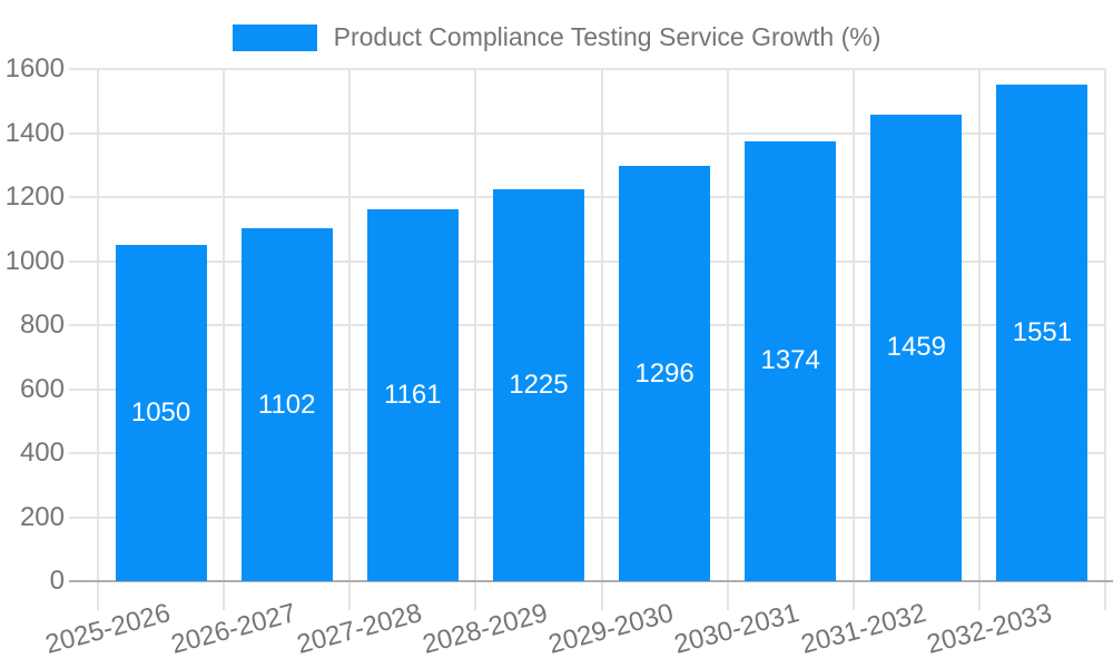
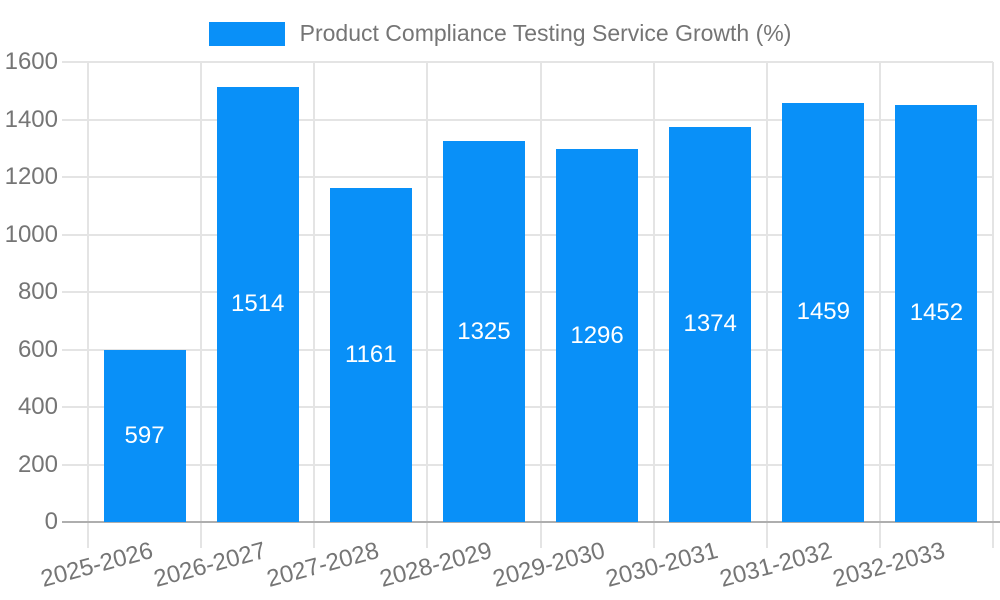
2025-2026: 1050 -> 597
2026-2027: 1102 -> 1514
2028-2029: 1225 -> 1325
2032-2033: 1551 -> 1452
